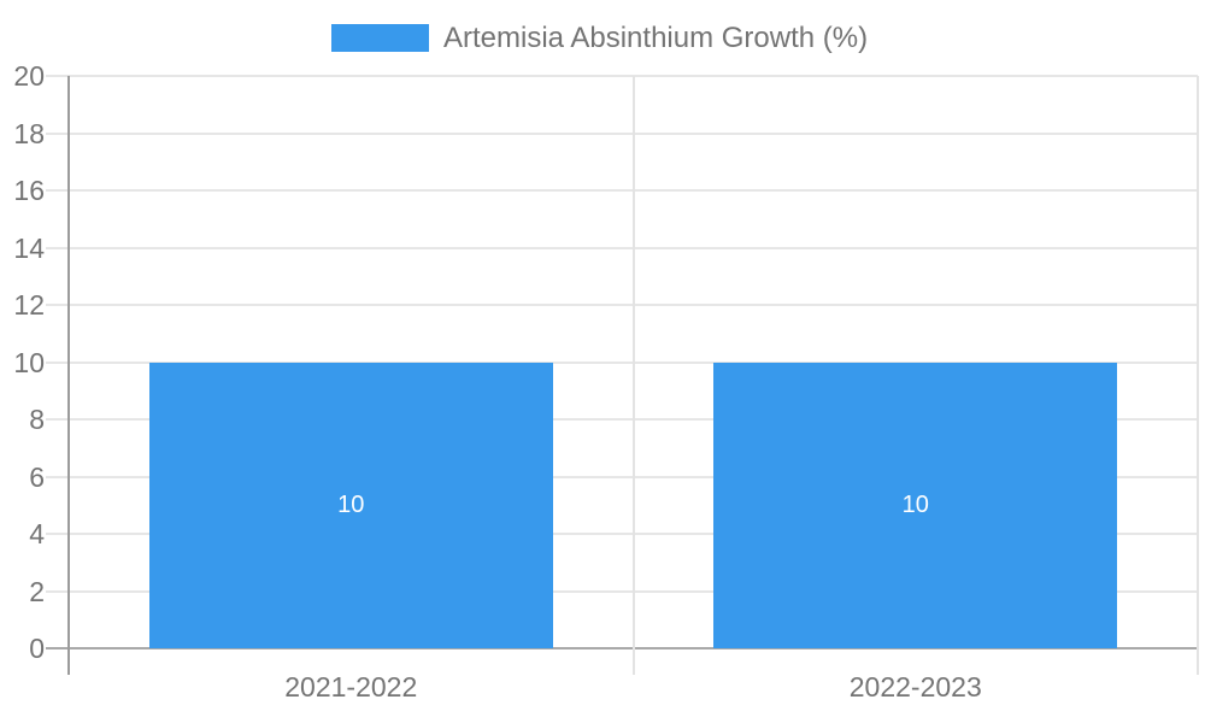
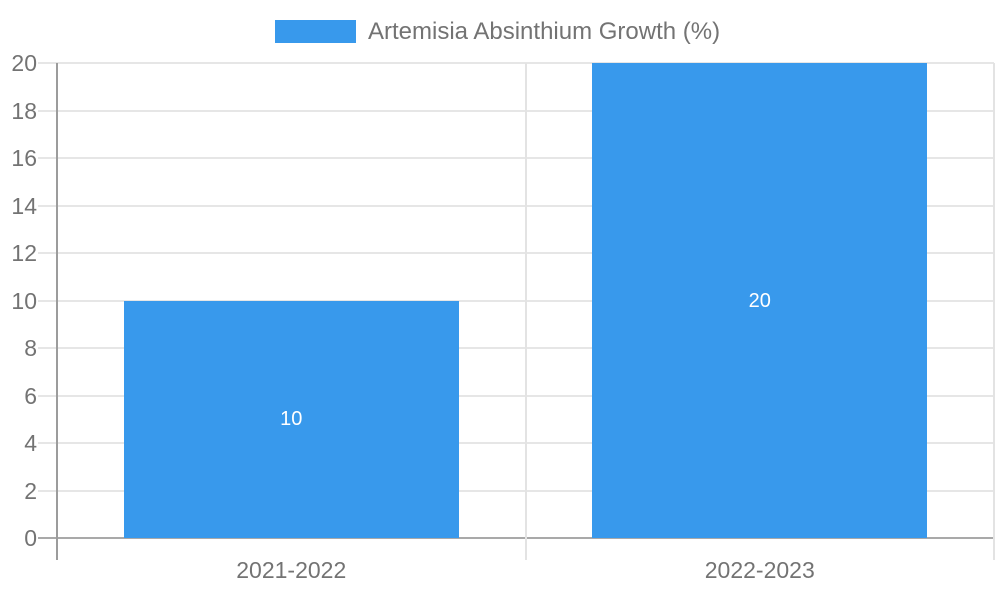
2022-2023: 10 -> 20
